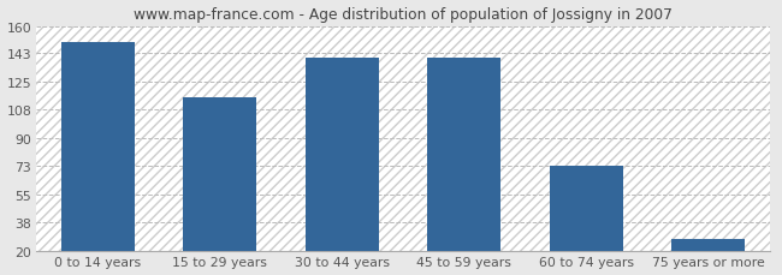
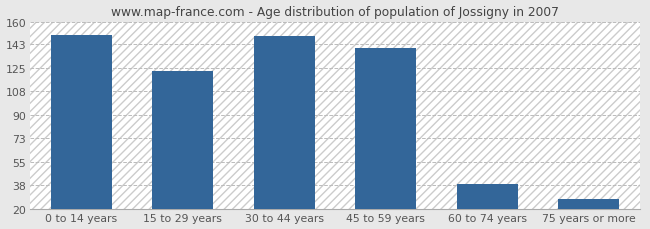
15 to 29 years: 116 -> 123
30 to 44 years: 140 -> 149
60 to 74 years: 73 -> 39
